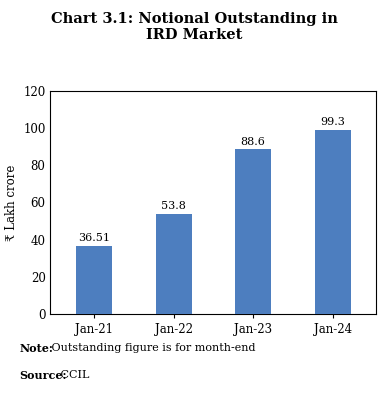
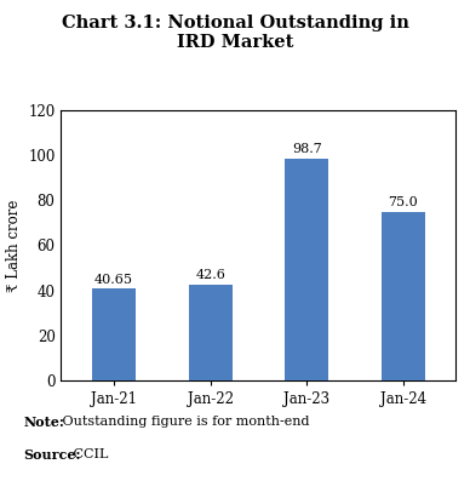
Jan-21: 36.51 -> 40.65
Jan-22: 53.8 -> 42.6
Jan-23: 88.6 -> 98.7
Jan-24: 99.3 -> 75.0
